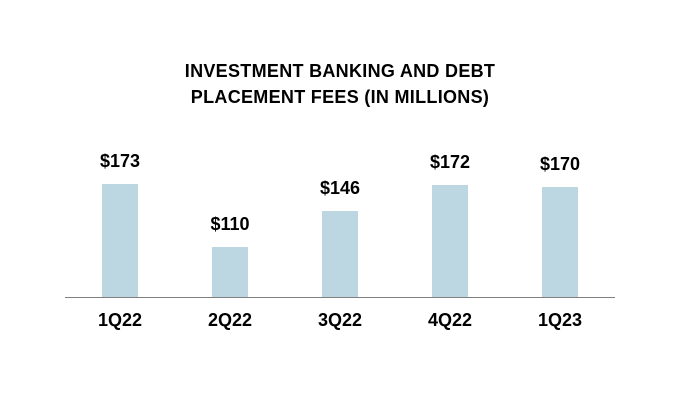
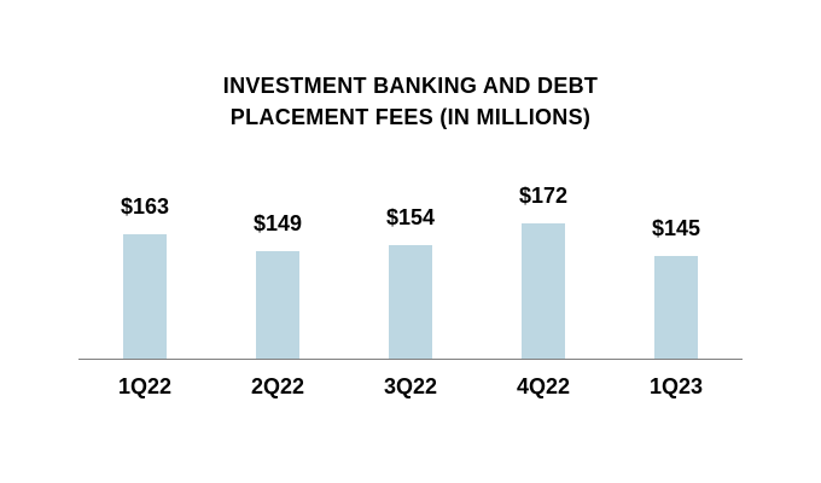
1Q22: $173 -> $163
2Q22: $110 -> $149
3Q22: $146 -> $154
1Q23: $170 -> $145
